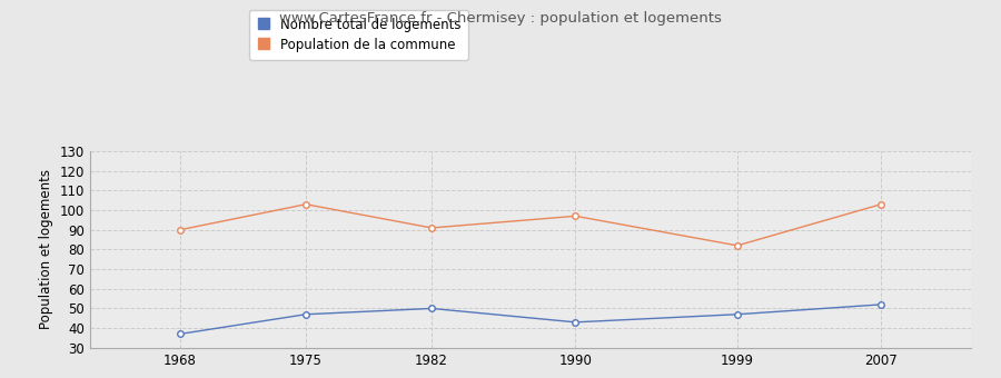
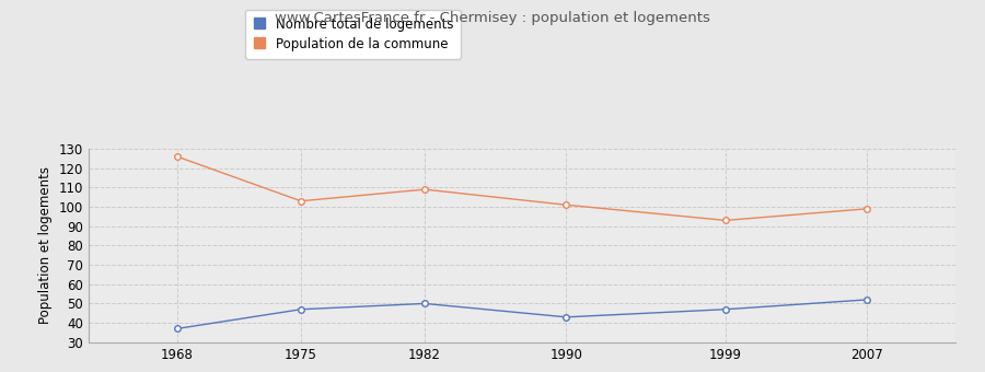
Population de la commune/1968: 90 -> 126
Population de la commune/1982: 91 -> 109
Population de la commune/1990: 97 -> 101
Population de la commune/1999: 82 -> 93
Population de la commune/2007: 103 -> 99
